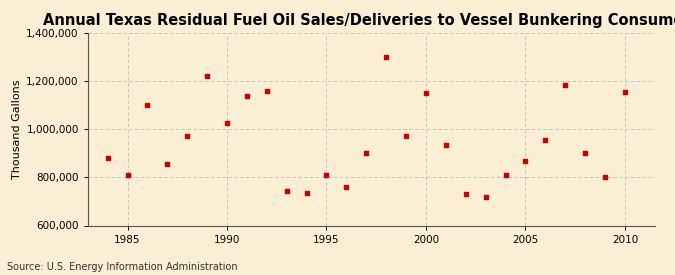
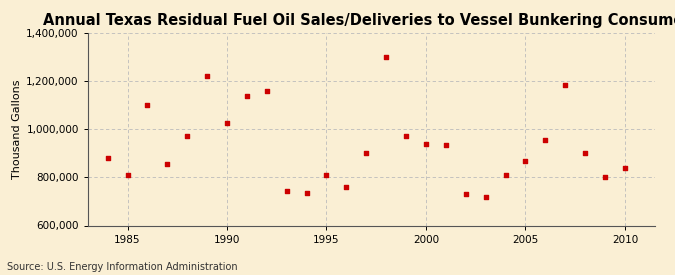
2000: 1,150,000 -> 940,000
2010: 1,155,000 -> 840,000
